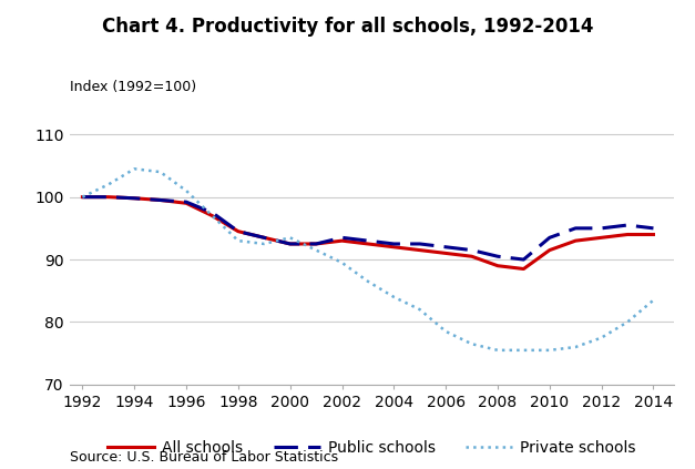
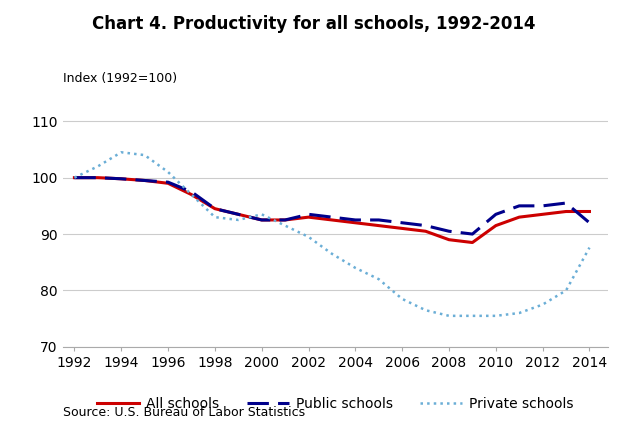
Public schools/2014: 95.0 -> 92.0
Private schools/2014: 83.5 -> 87.6
